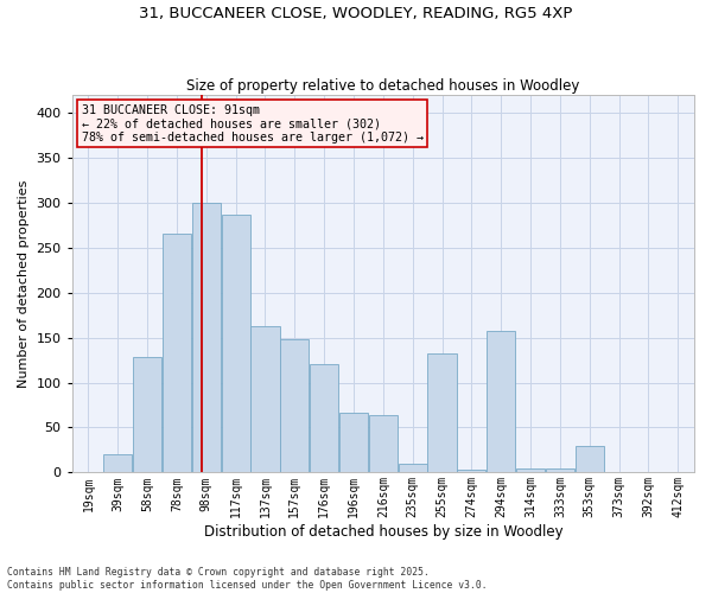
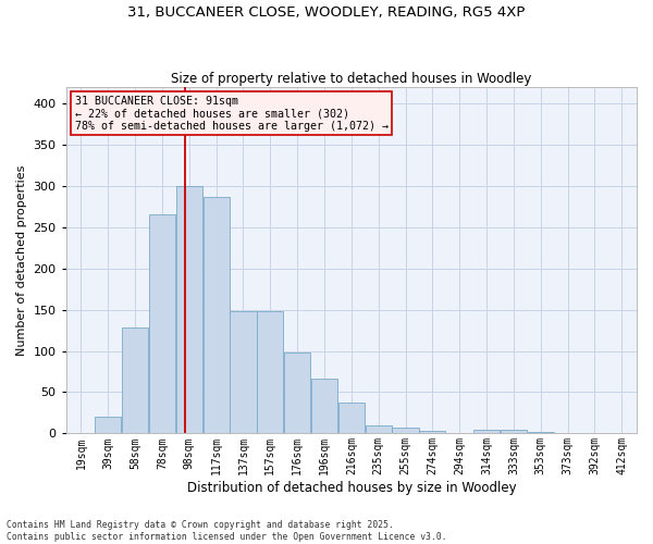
137sqm: 162 -> 148
176sqm: 120 -> 98
216sqm: 64 -> 37
255sqm: 132 -> 7
294sqm: 158 -> 1
353sqm: 30 -> 2
